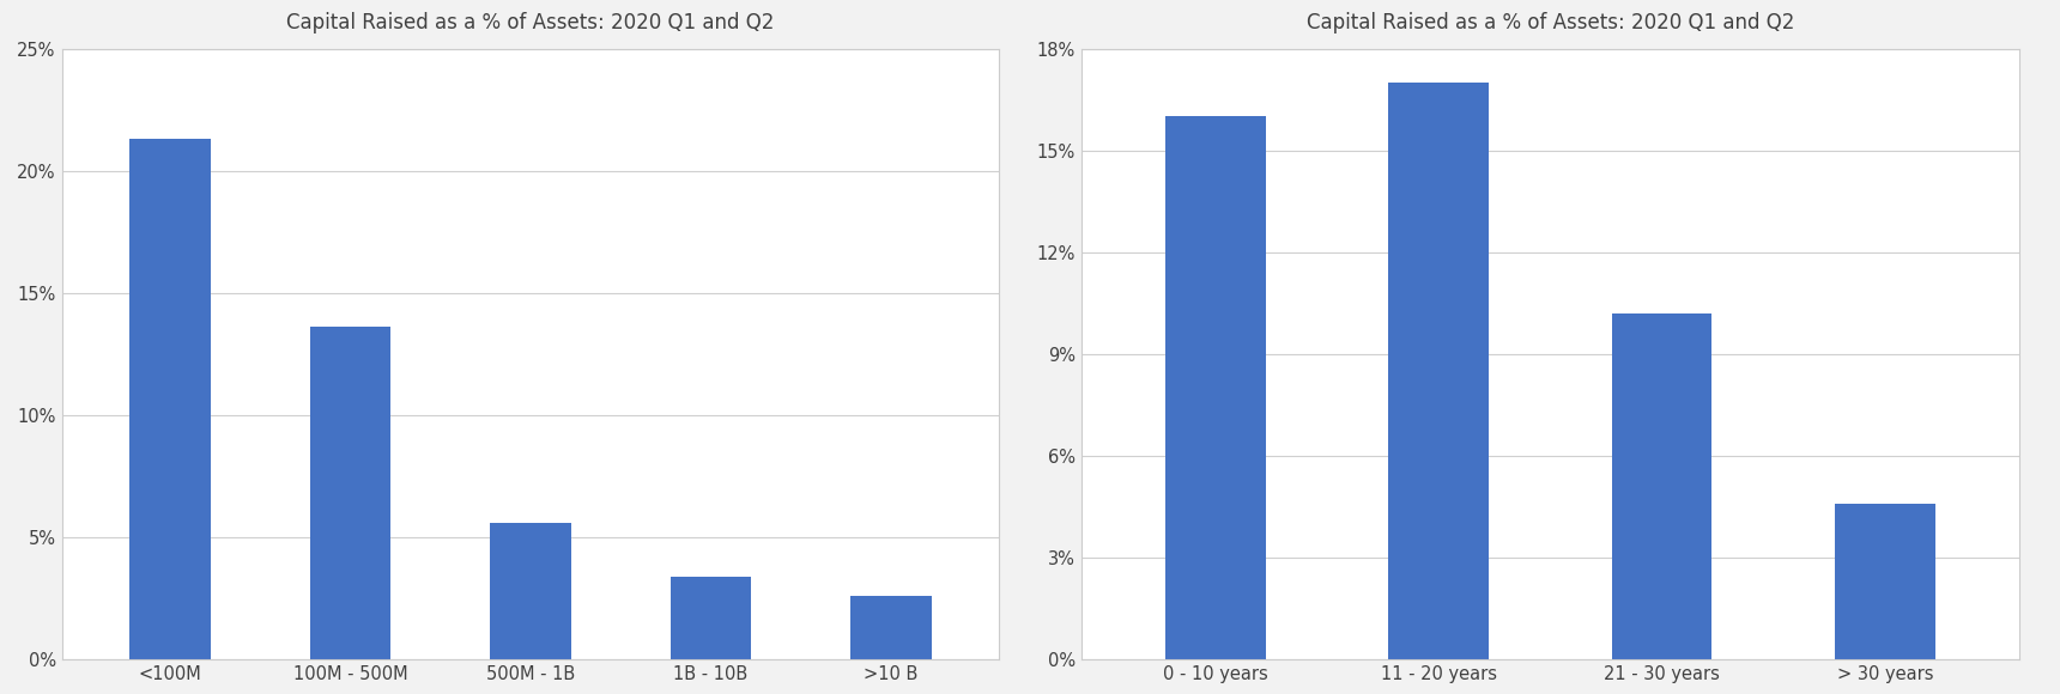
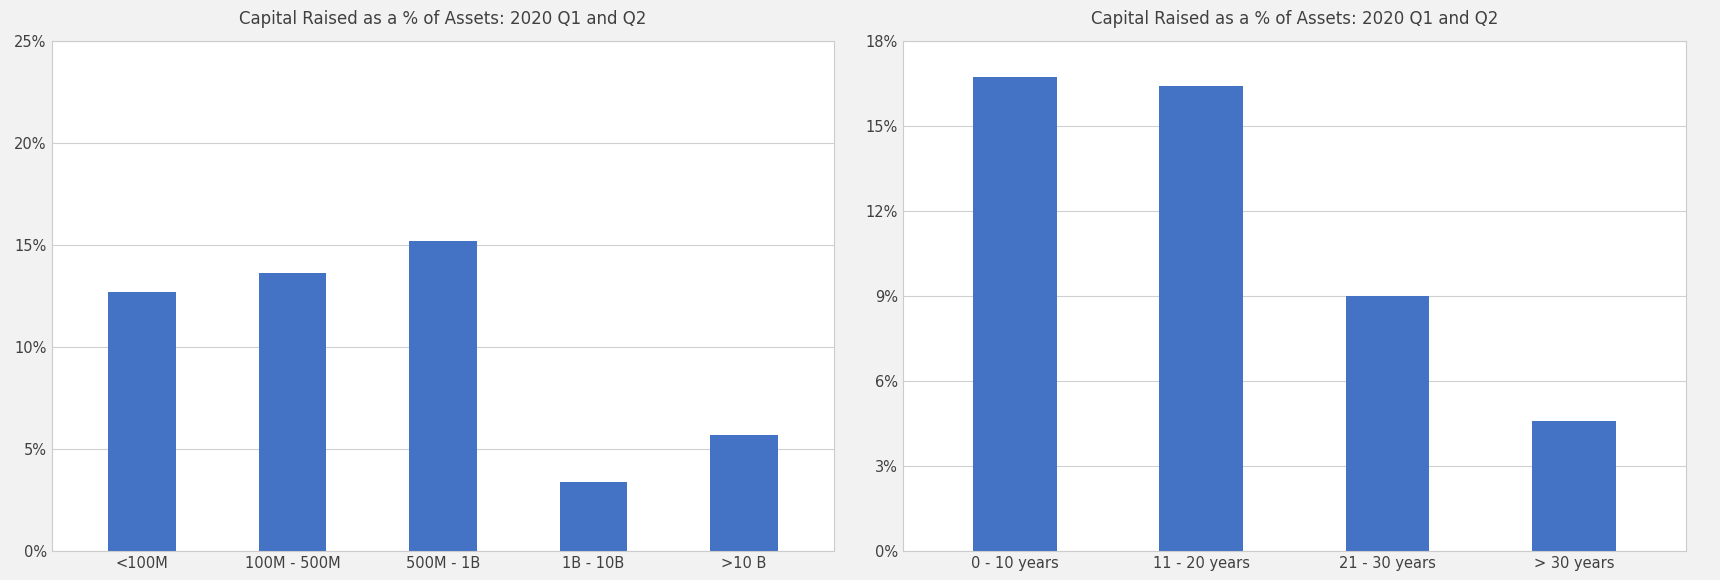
<100M: 21.3% -> 12.7%
500M - 1B: 5.6% -> 15.2%
>10 B: 2.6% -> 5.7%
0 - 10 years: 16.0% -> 16.7%
11 - 20 years: 17.0% -> 16.4%
21 - 30 years: 10.2% -> 9.0%
